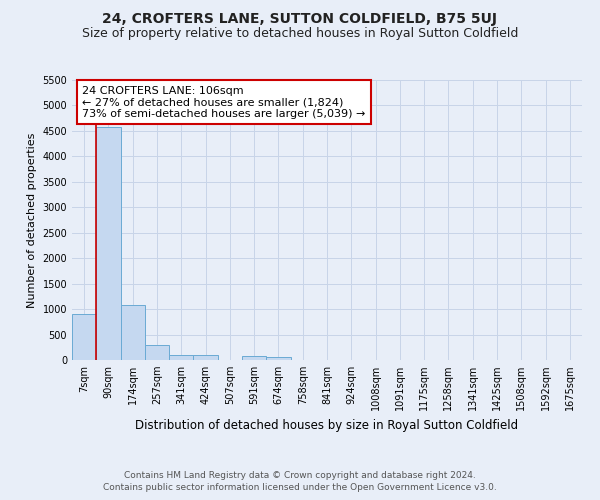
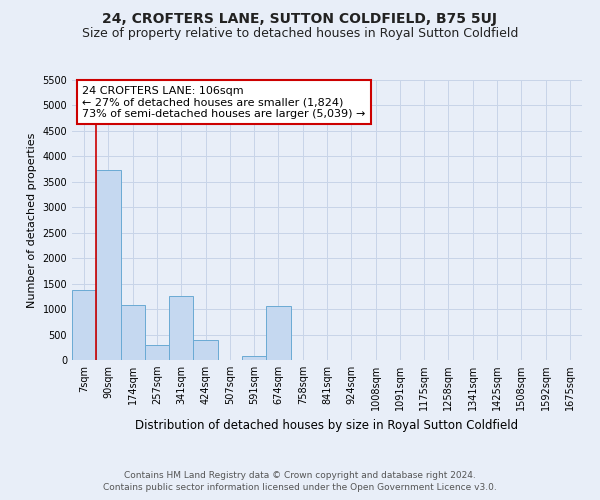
7sqm: 900 -> 1380
90sqm: 4570 -> 3740
341sqm: 100 -> 1260
424sqm: 100 -> 400
674sqm: 60 -> 1060
